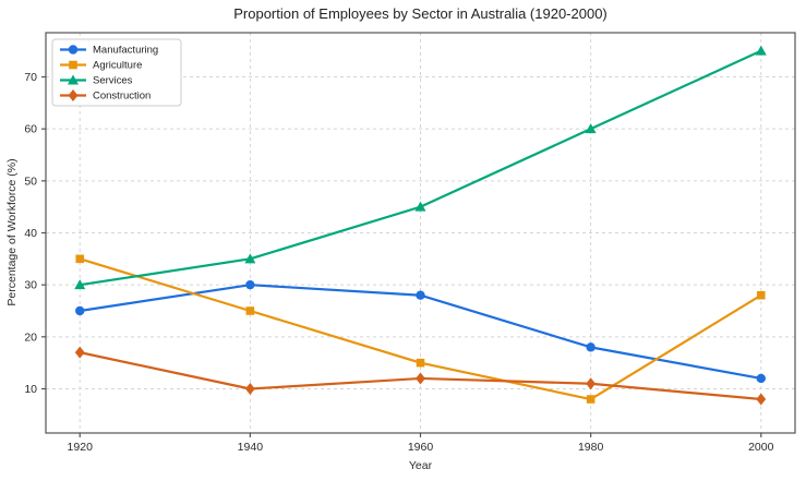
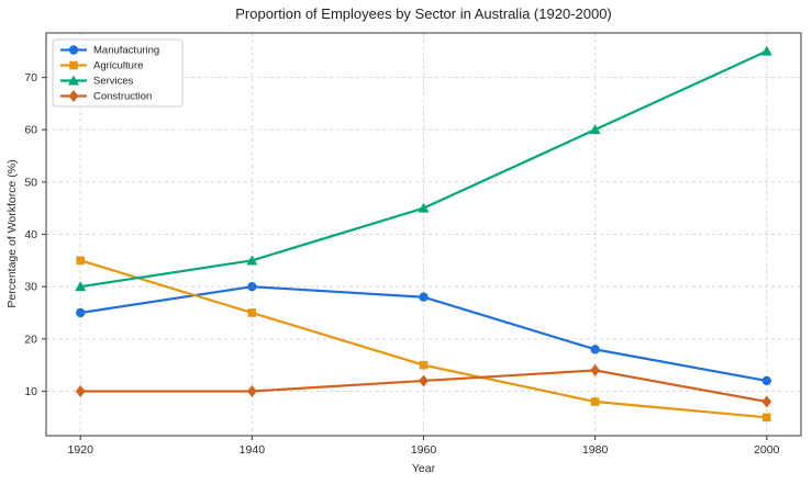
Construction/1920: 17 -> 10
Construction/1980: 11 -> 14
Agriculture/2000: 28 -> 5
